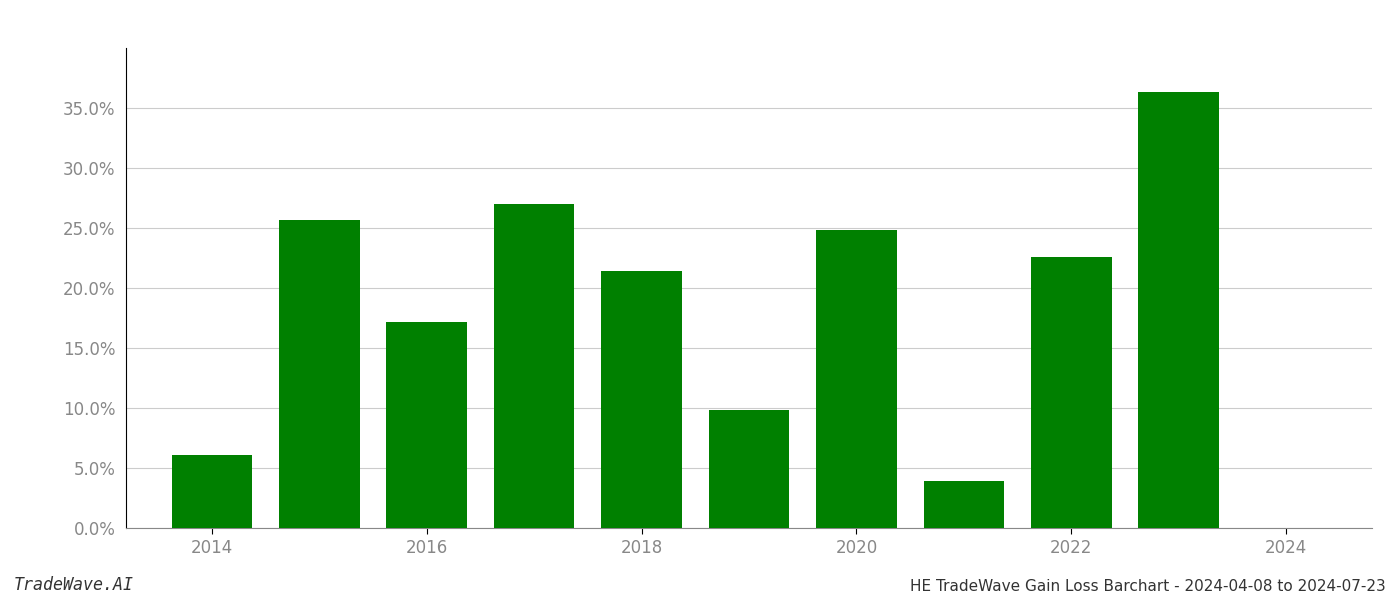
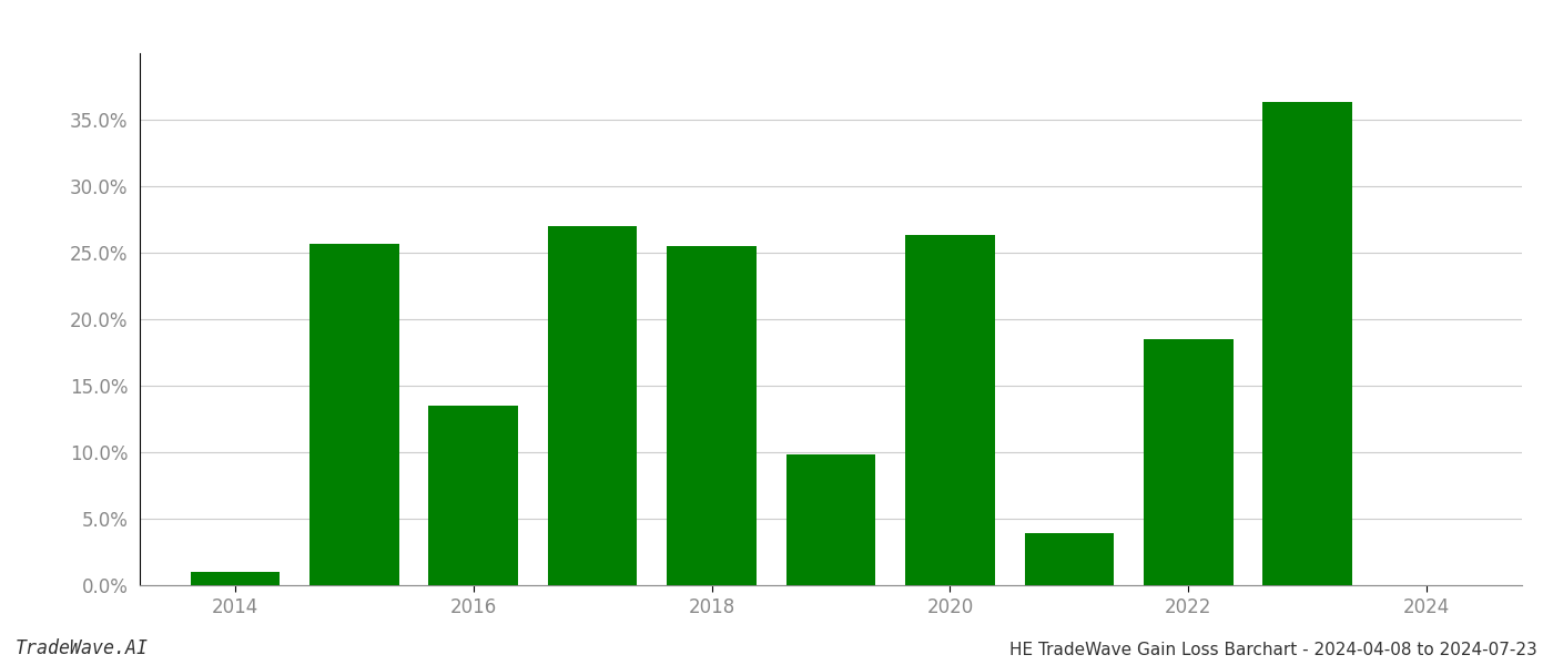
2014: 6.1% -> 1.0%
2016: 17.2% -> 13.5%
2018: 21.4% -> 25.5%
2020: 24.8% -> 26.3%
2022: 22.6% -> 18.5%
